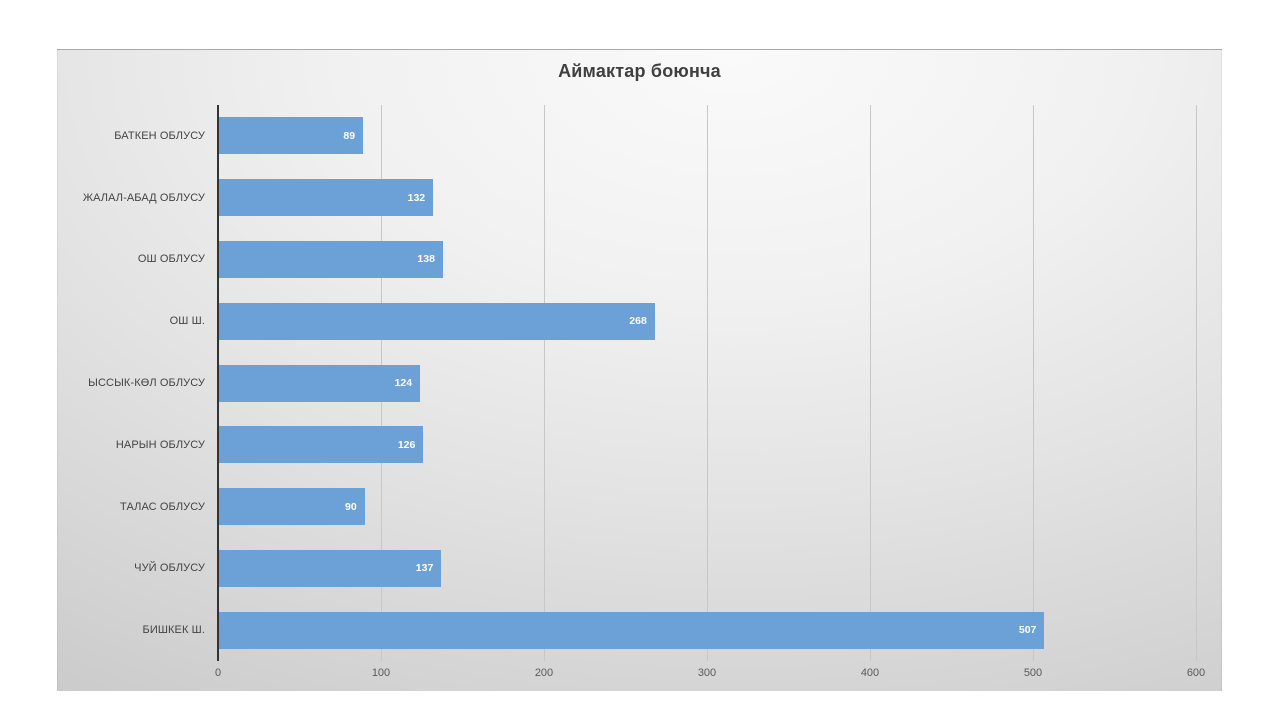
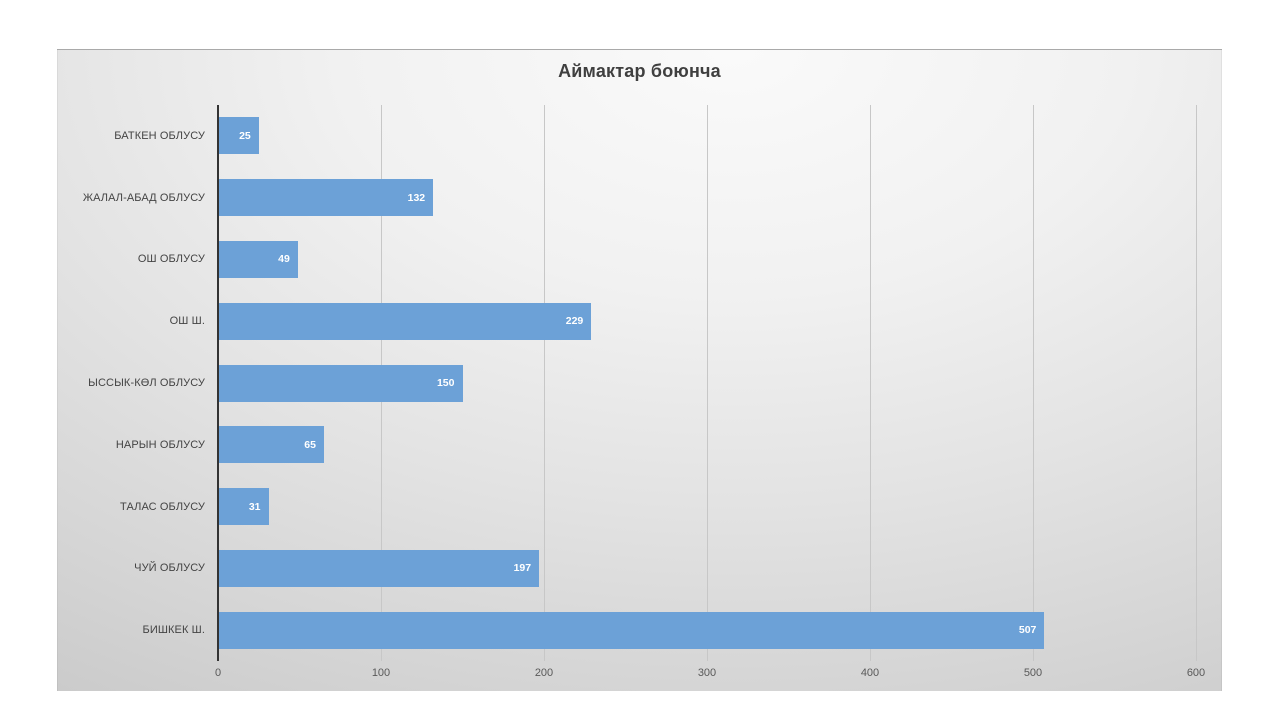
БАТКЕН ОБЛУСУ: 89 -> 25
ОШ ОБЛУСУ: 138 -> 49
ОШ Ш.: 268 -> 229
ЫССЫК-КӨЛ ОБЛУСУ: 124 -> 150
НАРЫН ОБЛУСУ: 126 -> 65
ТАЛАС ОБЛУСУ: 90 -> 31
ЧУЙ ОБЛУСУ: 137 -> 197
